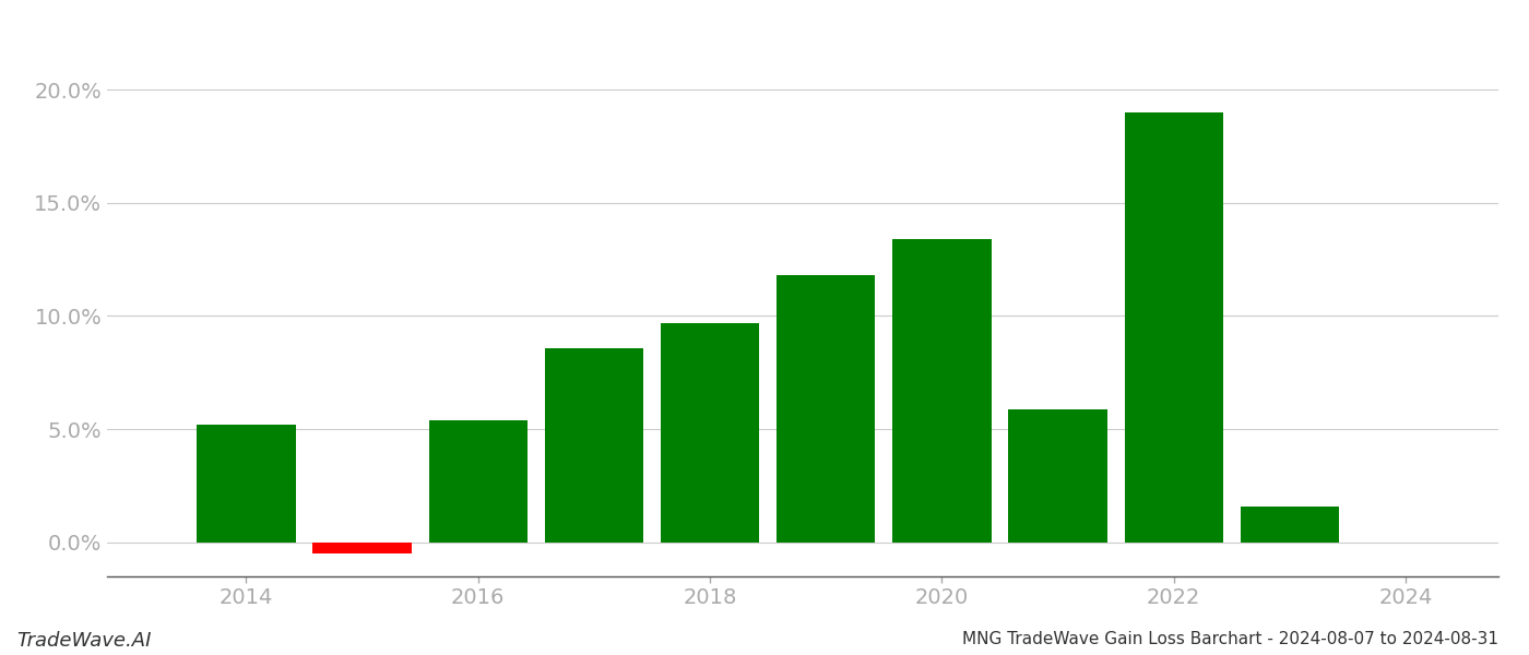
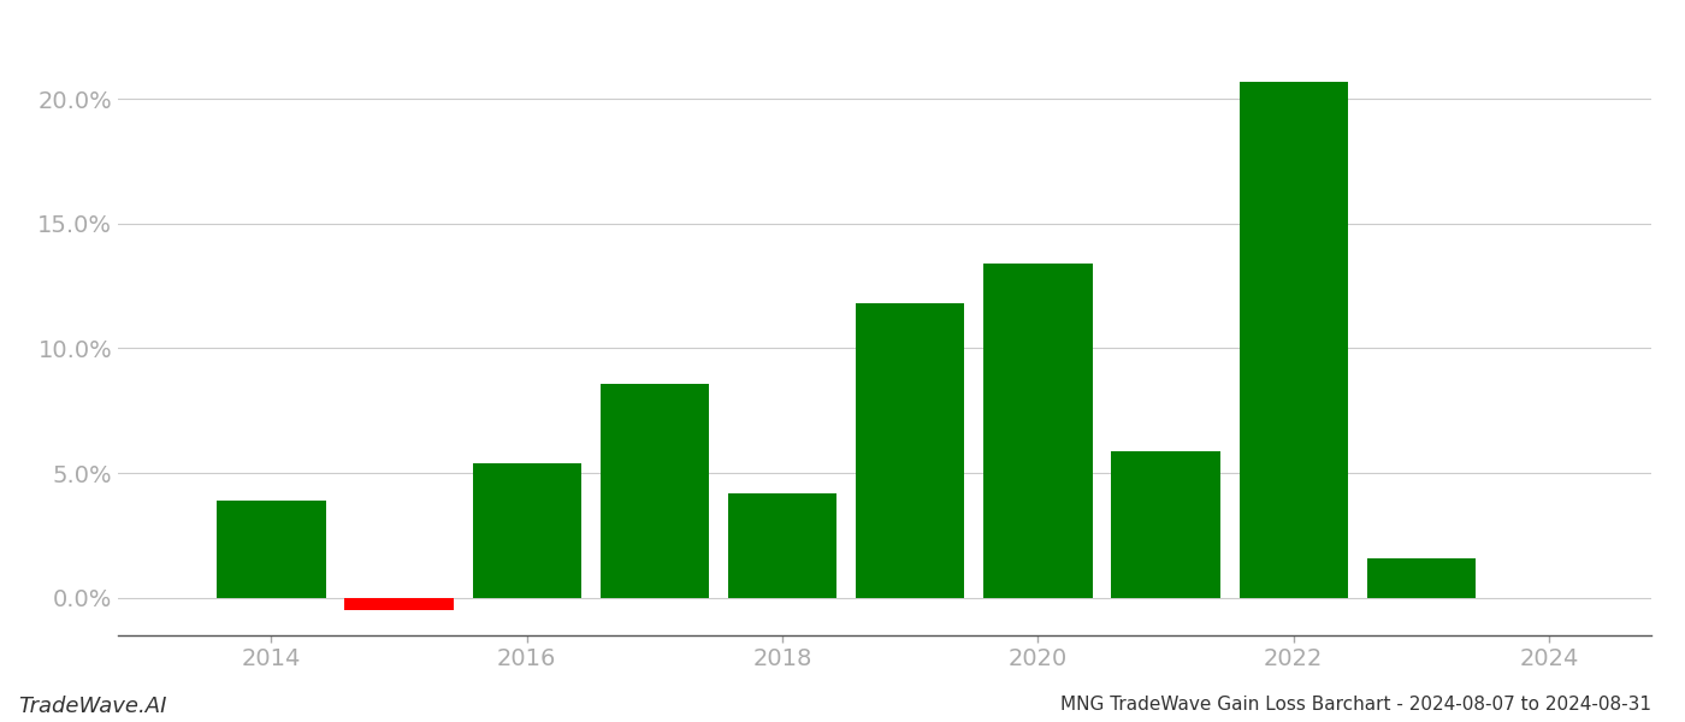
2014: 5.2% -> 3.9%
2018: 9.7% -> 4.2%
2022: 19.0% -> 20.7%
